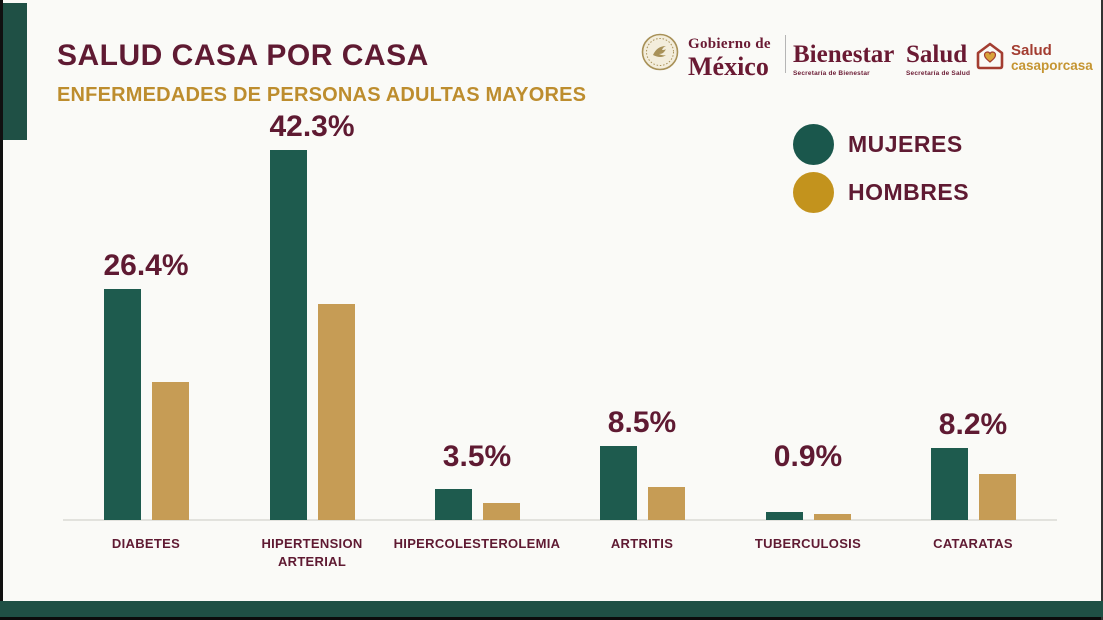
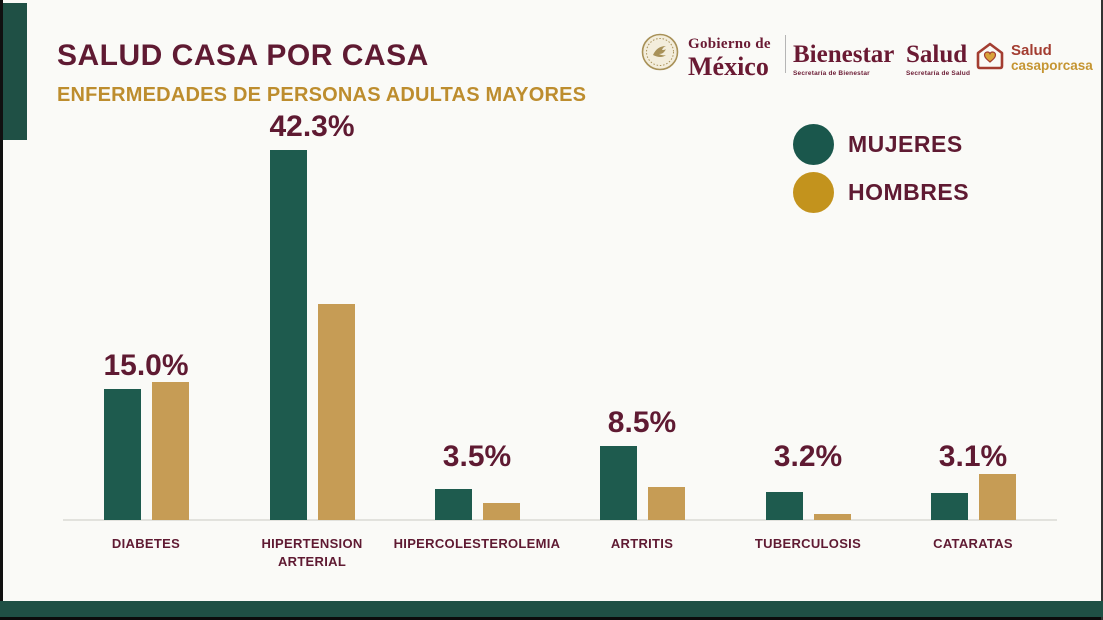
MUJERES/DIABETES: 26.4% -> 15.0%
MUJERES/TUBERCULOSIS: 0.9% -> 3.2%
MUJERES/CATARATAS: 8.2% -> 3.1%
